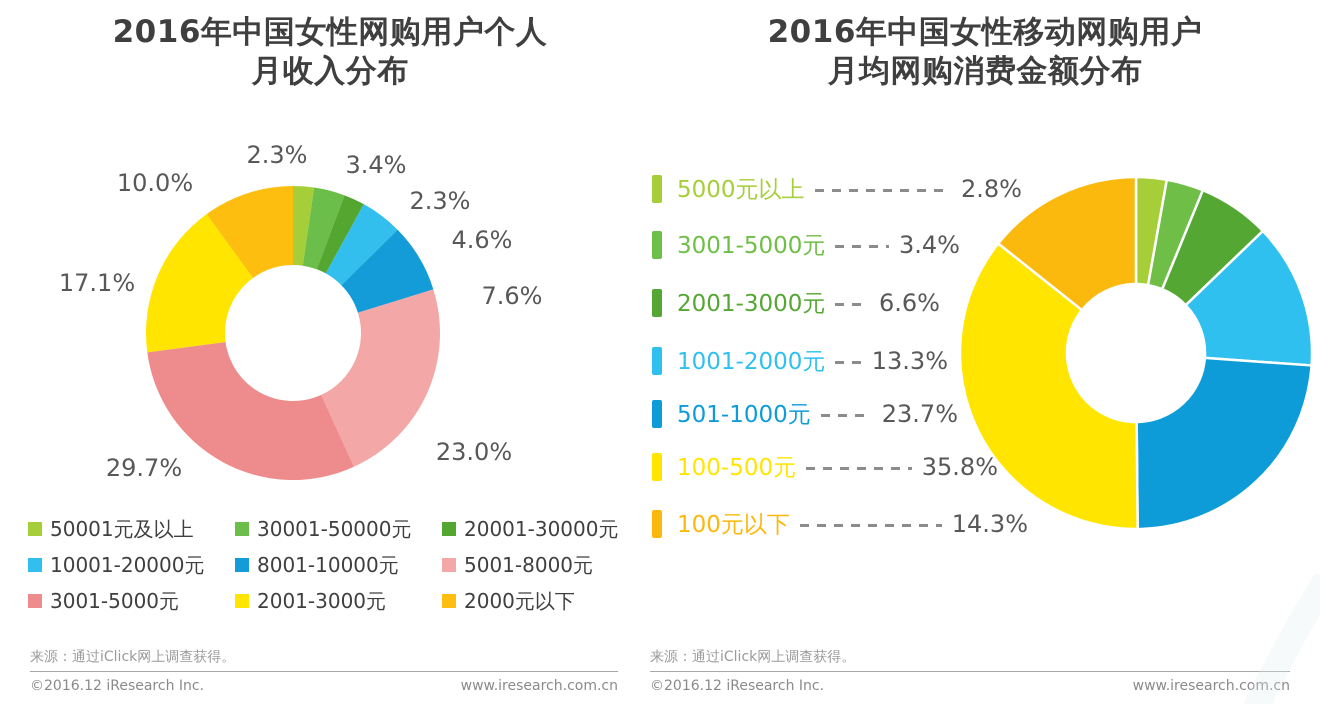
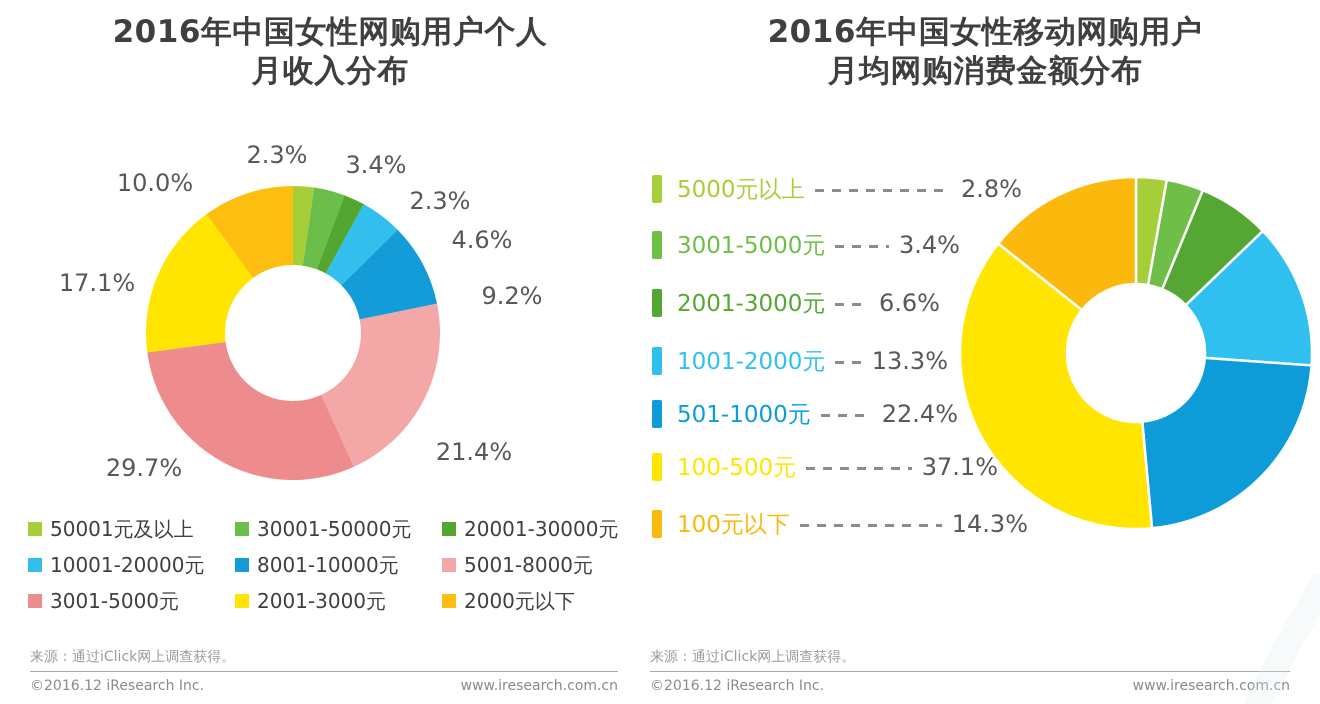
2016年中国女性网购用户个人月收入分布/8001-10000元: 7.6% -> 9.2%
2016年中国女性网购用户个人月收入分布/5001-8000元: 23.0% -> 21.4%
2016年中国女性移动网购用户月均网购消费金额分布/501-1000元: 23.7% -> 22.4%
2016年中国女性移动网购用户月均网购消费金额分布/100-500元: 35.8% -> 37.1%
